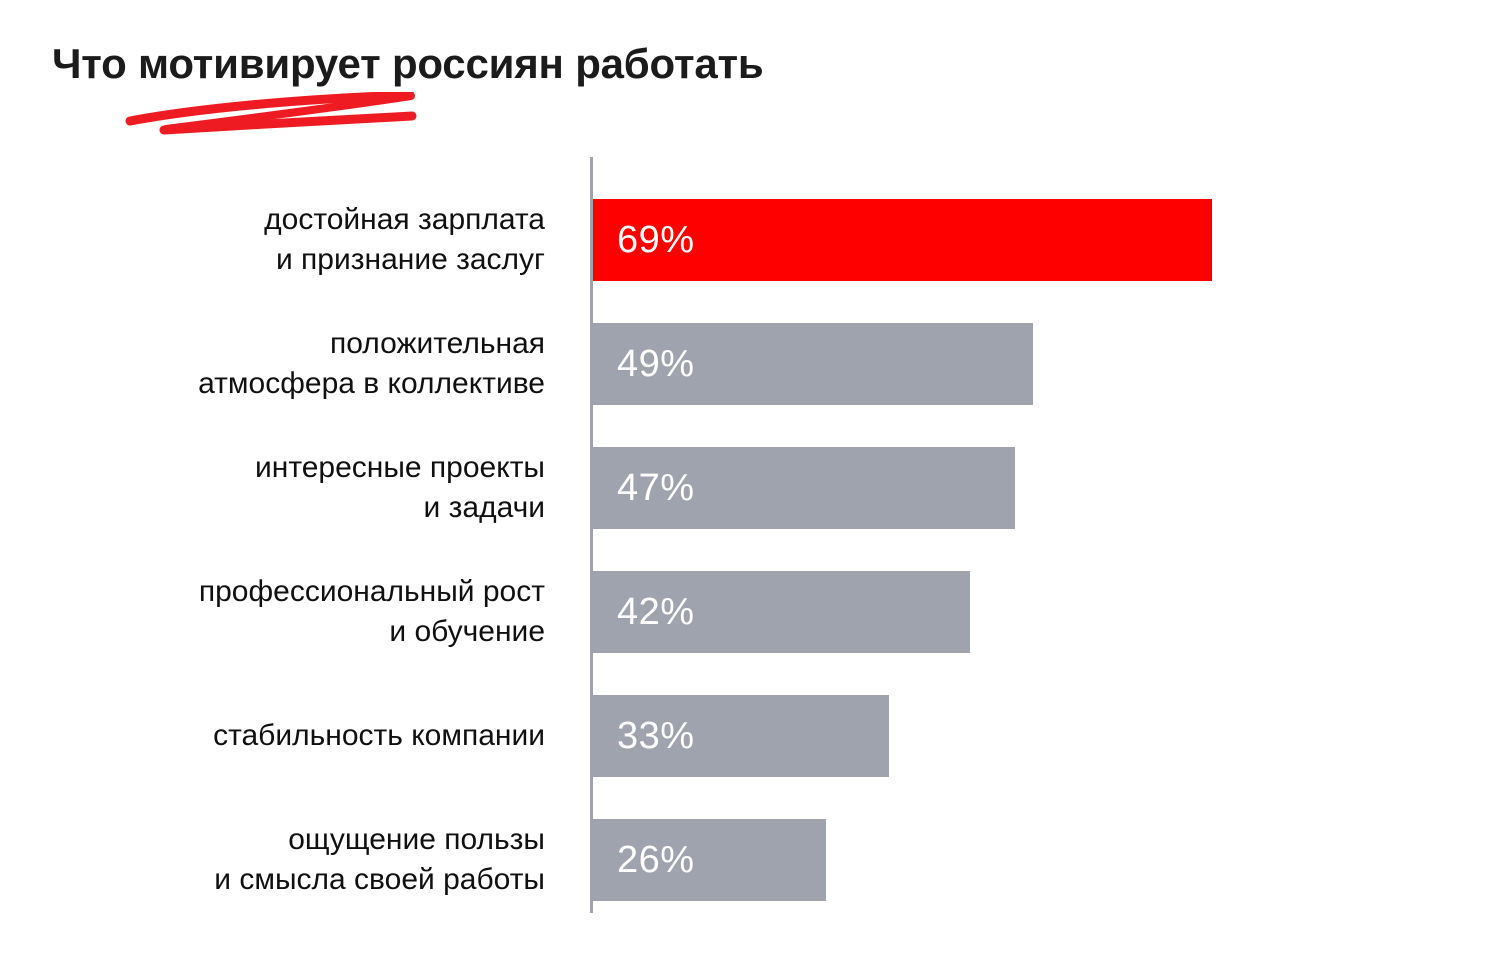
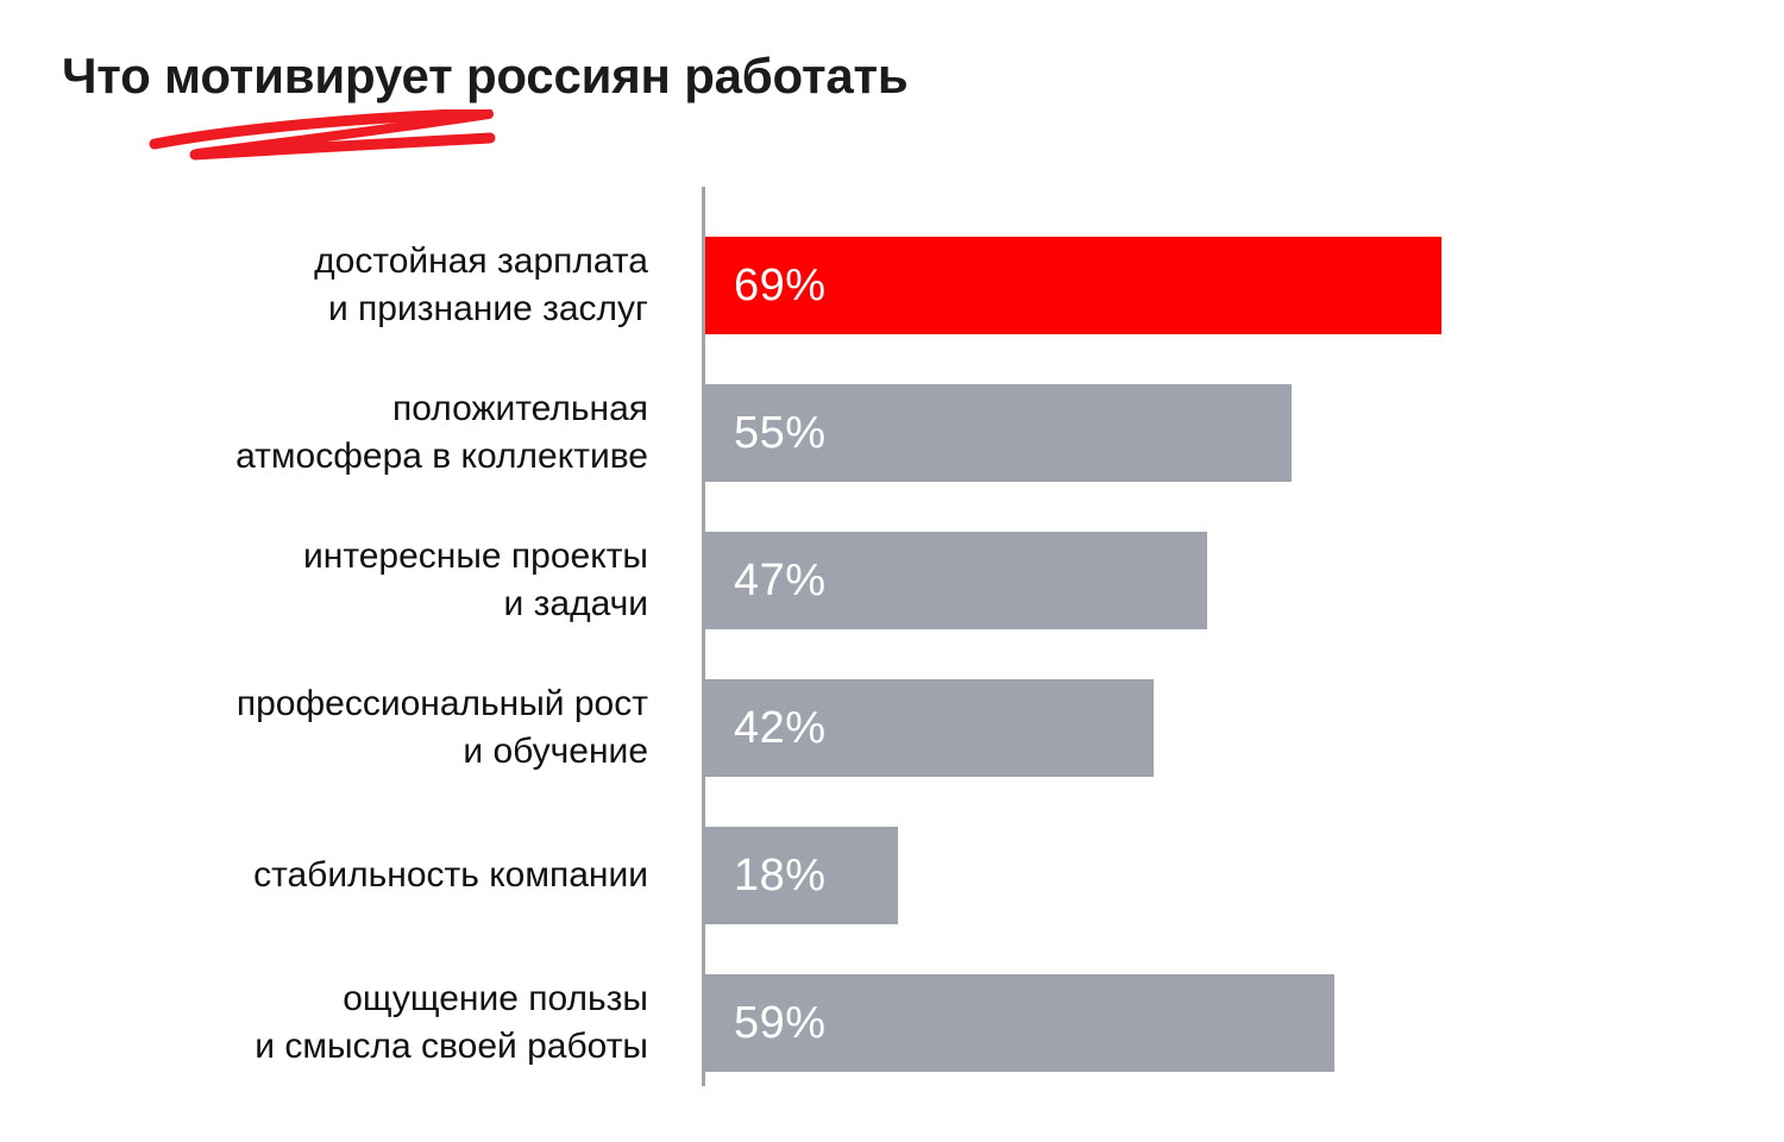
положительная атмосфера в коллективе: 49% -> 55%
стабильность компании: 33% -> 18%
ощущение пользы и смысла своей работы: 26% -> 59%
